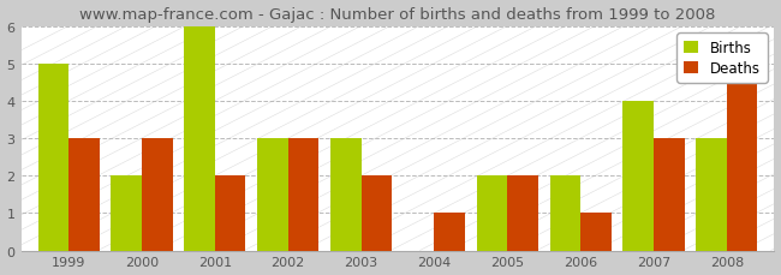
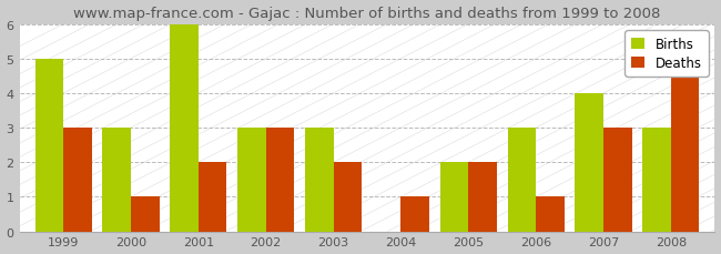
Births/2000: 2 -> 3
Deaths/2000: 3 -> 1
Births/2006: 2 -> 3
